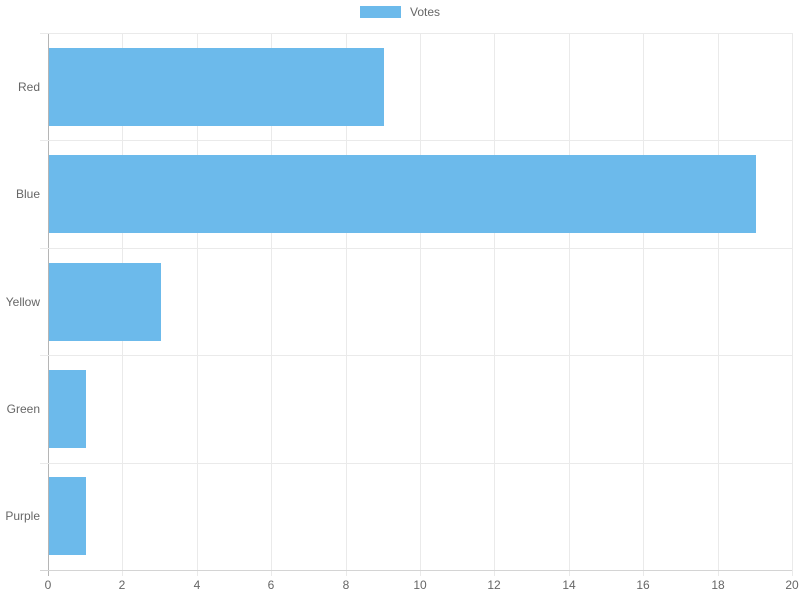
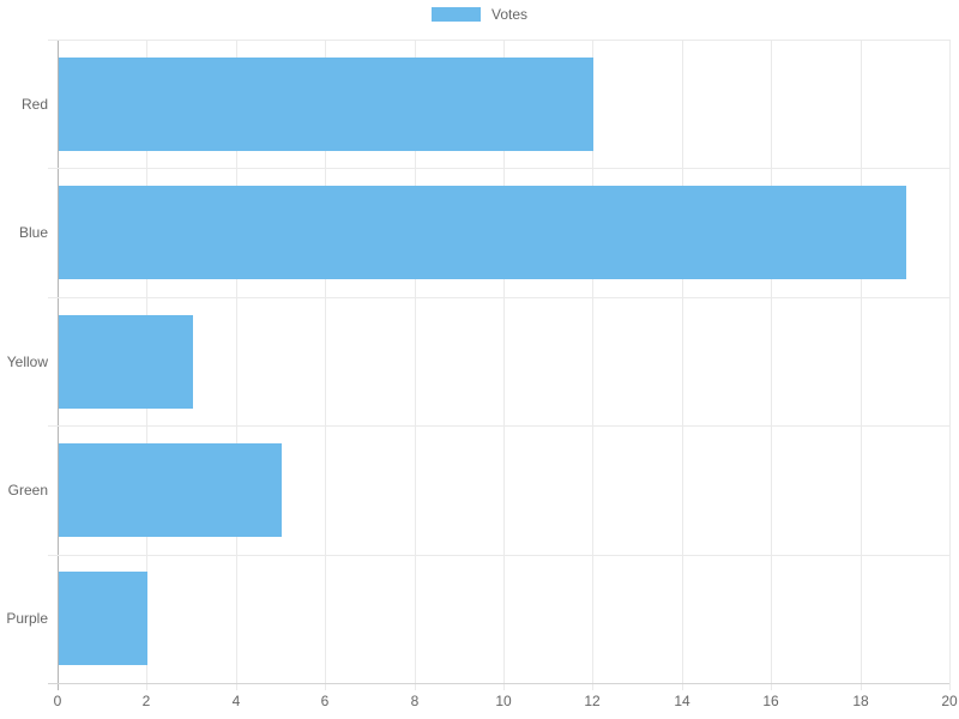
Red: 9 -> 12
Green: 1 -> 5
Purple: 1 -> 2
